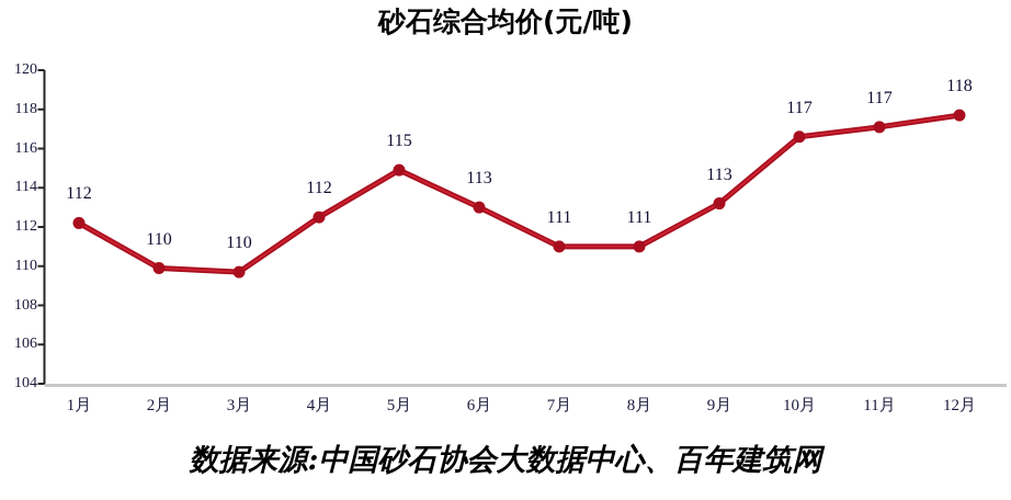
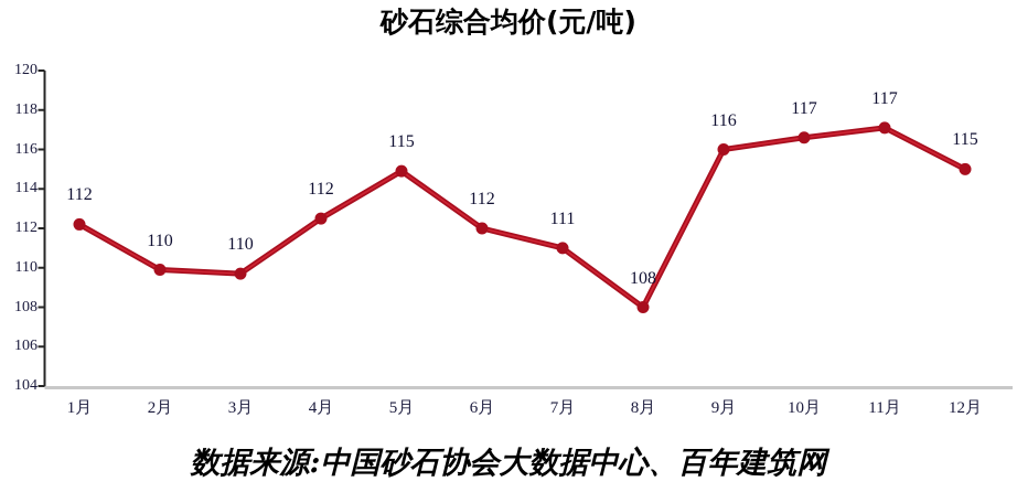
6月: 113 -> 112
8月: 111 -> 108
9月: 113 -> 116
12月: 118 -> 115
